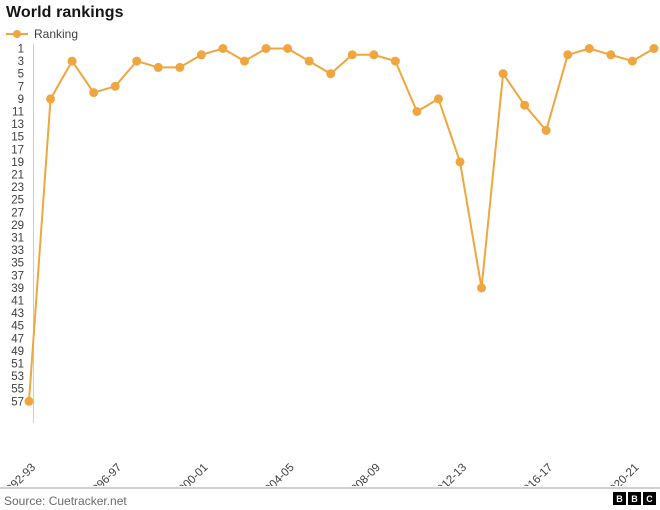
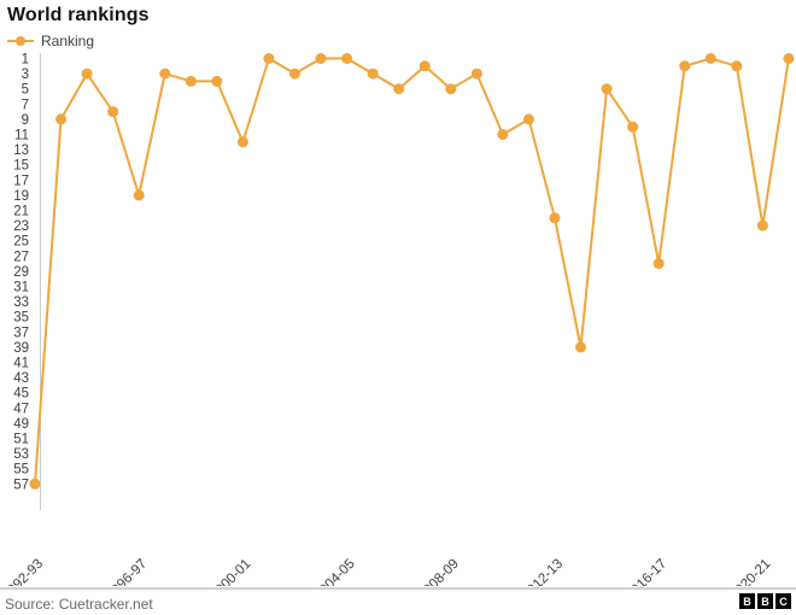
1996-97: 7 -> 19
2000-01: 2 -> 12
2008-09: 2 -> 5
2012-13: 19 -> 22
2016-17: 14 -> 28
2020-21: 3 -> 23
